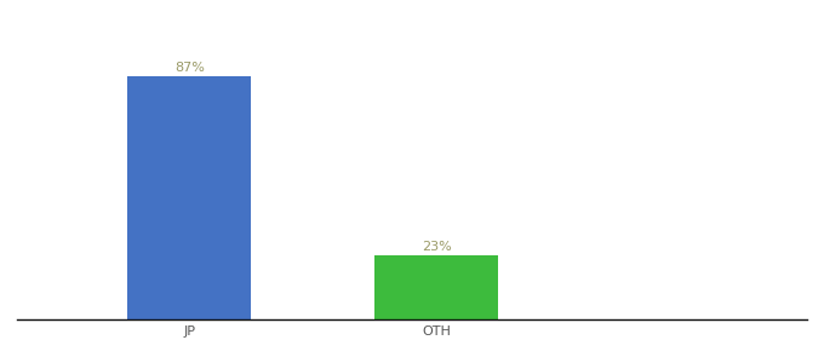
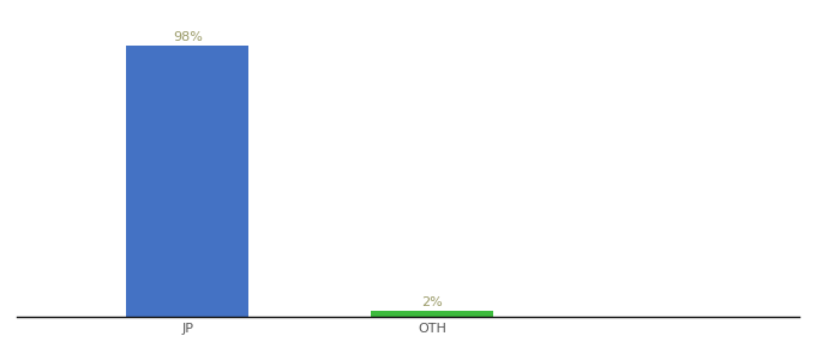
JP: 87% -> 98%
OTH: 23% -> 2%
